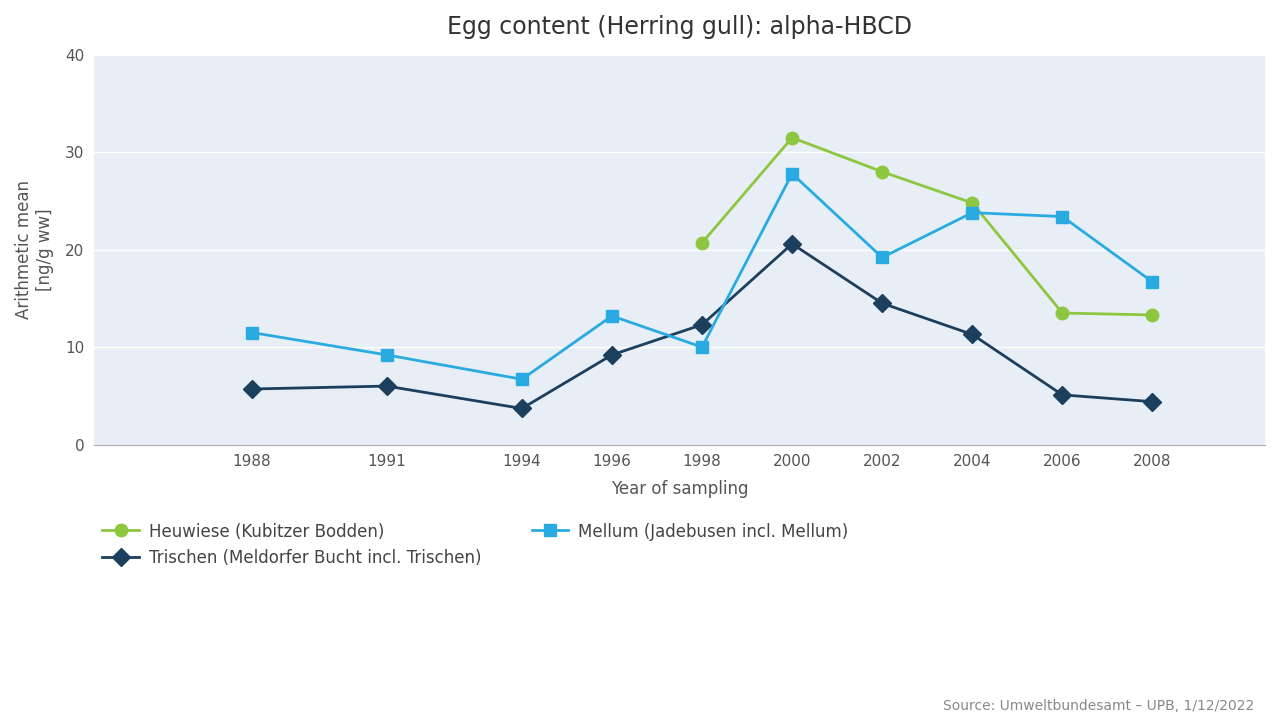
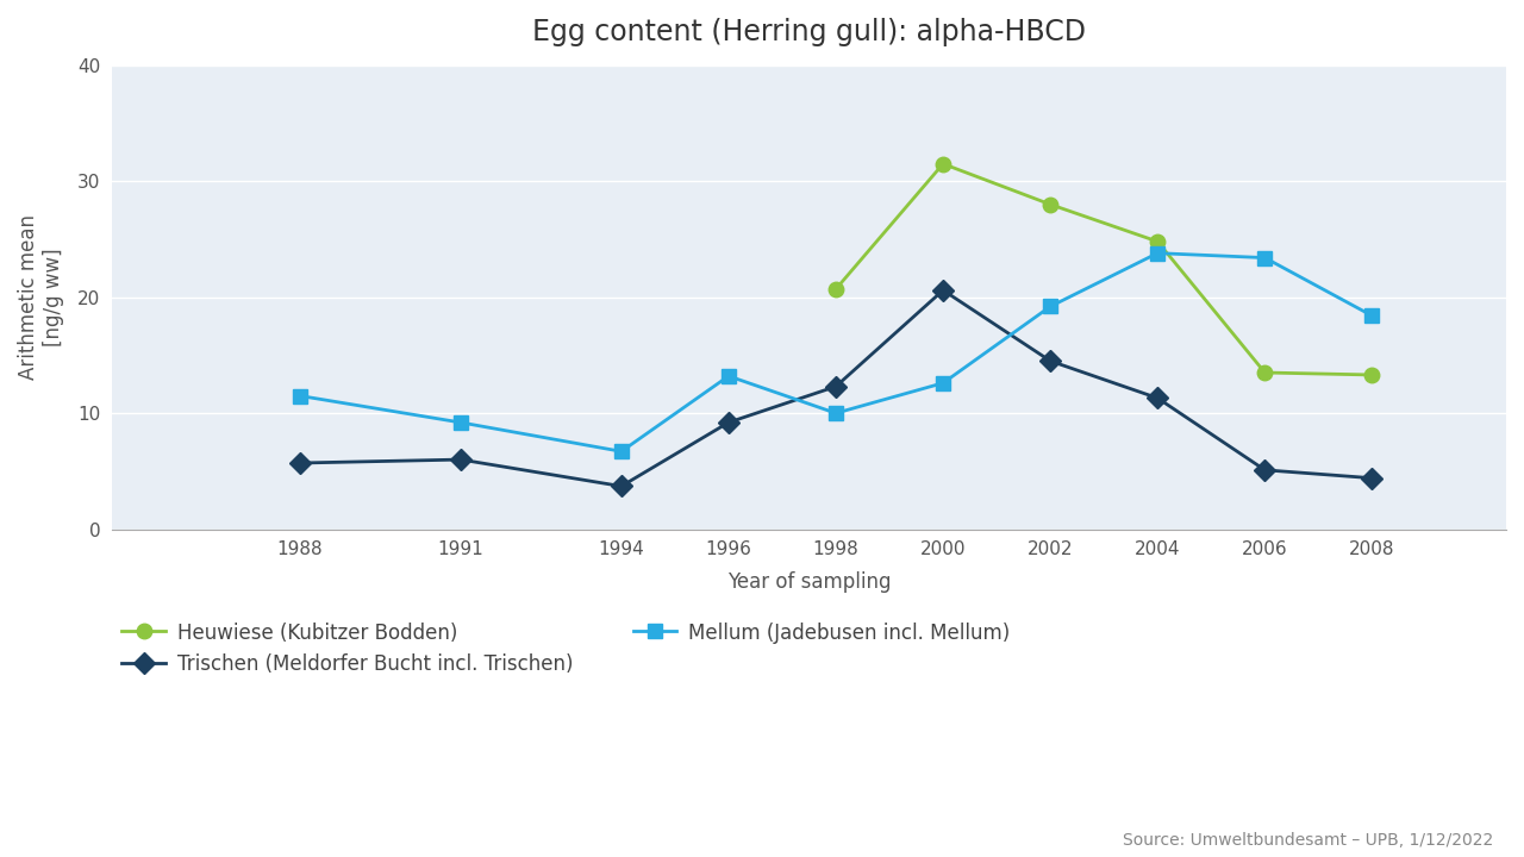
Mellum (Jadebusen incl. Mellum)/2000: 27.8 -> 12.6
Mellum (Jadebusen incl. Mellum)/2008: 16.7 -> 18.4
